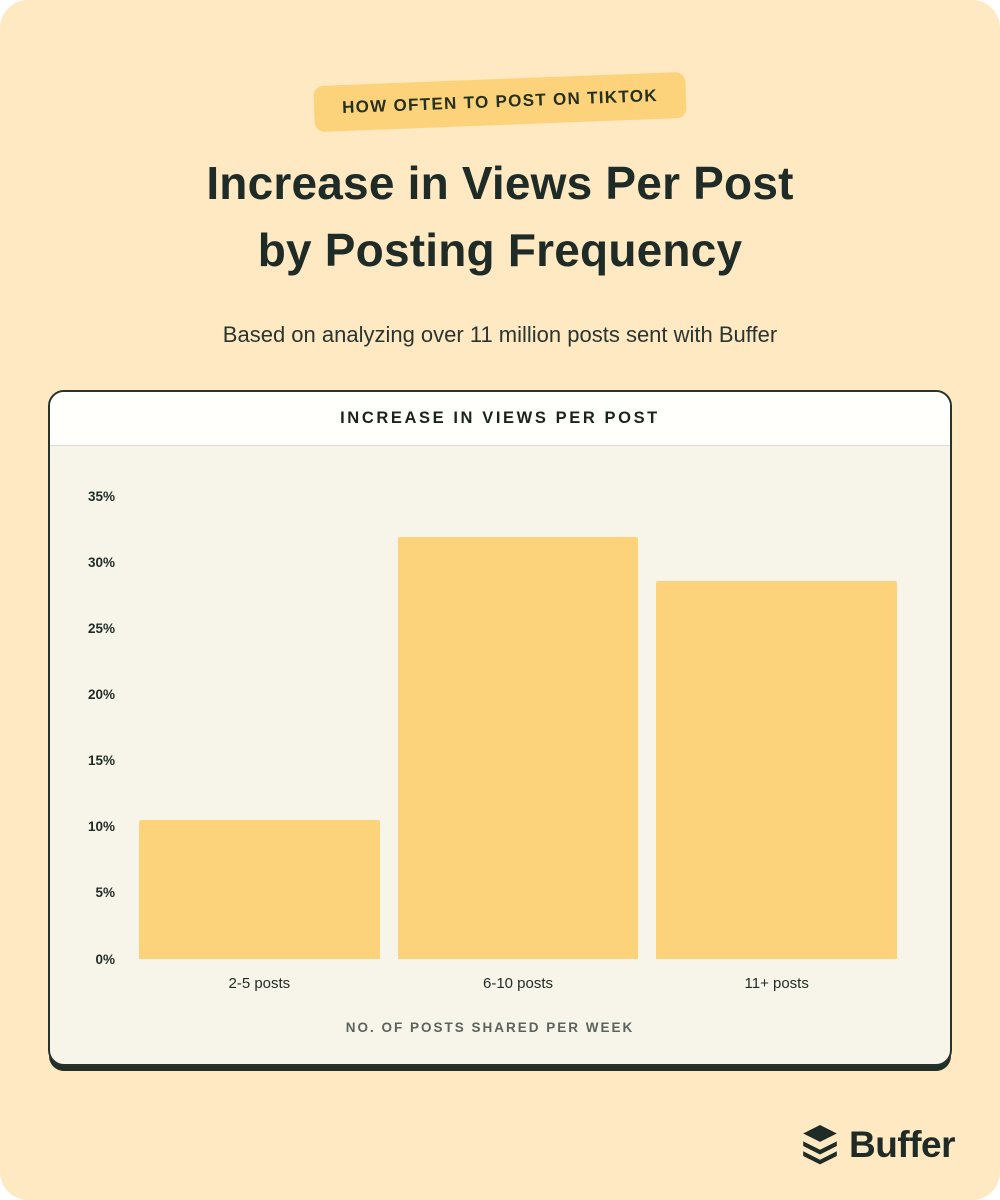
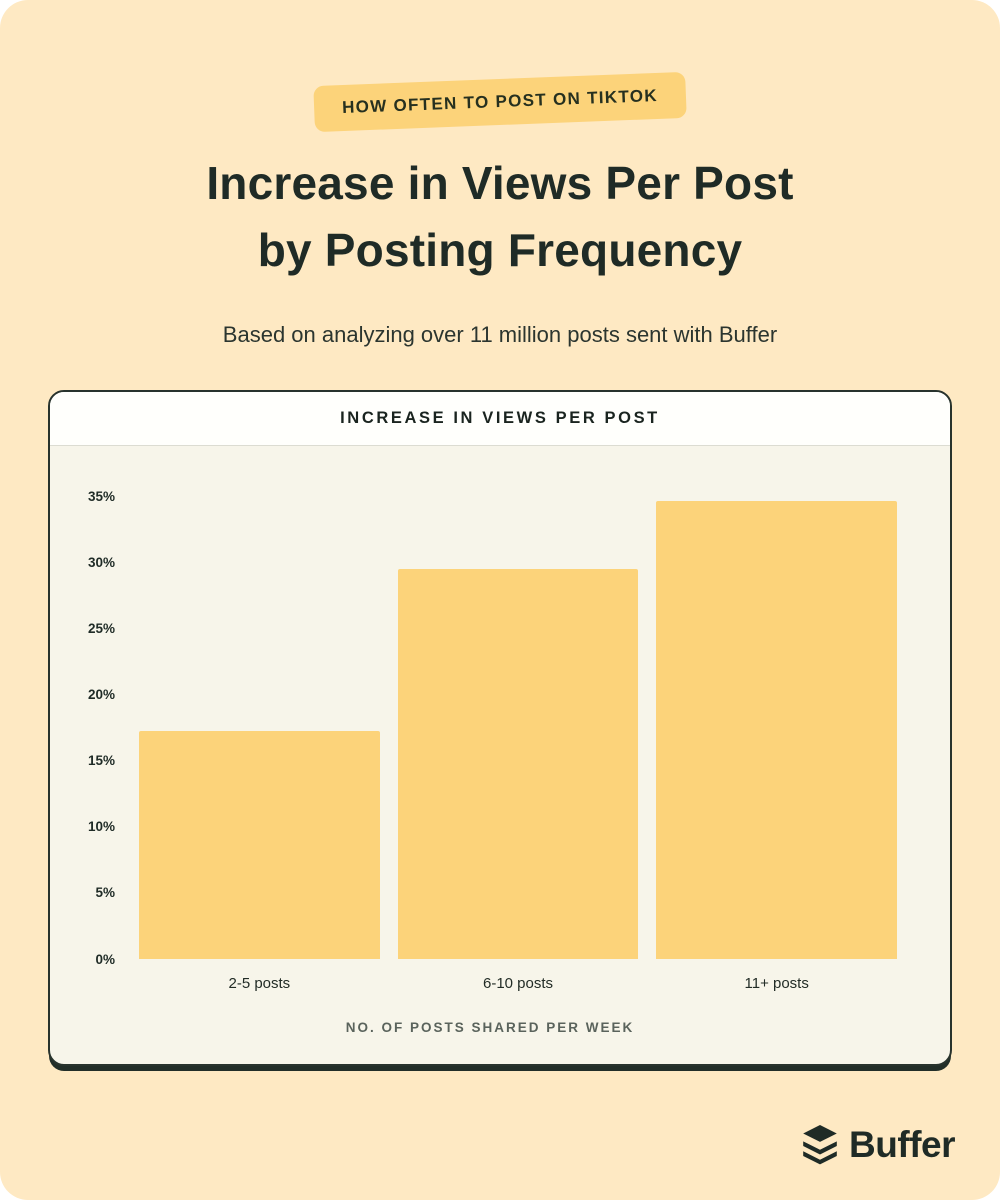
2-5 posts: 10.5% -> 17.2%
6-10 posts: 31.9% -> 29.5%
11+ posts: 28.6% -> 34.6%
